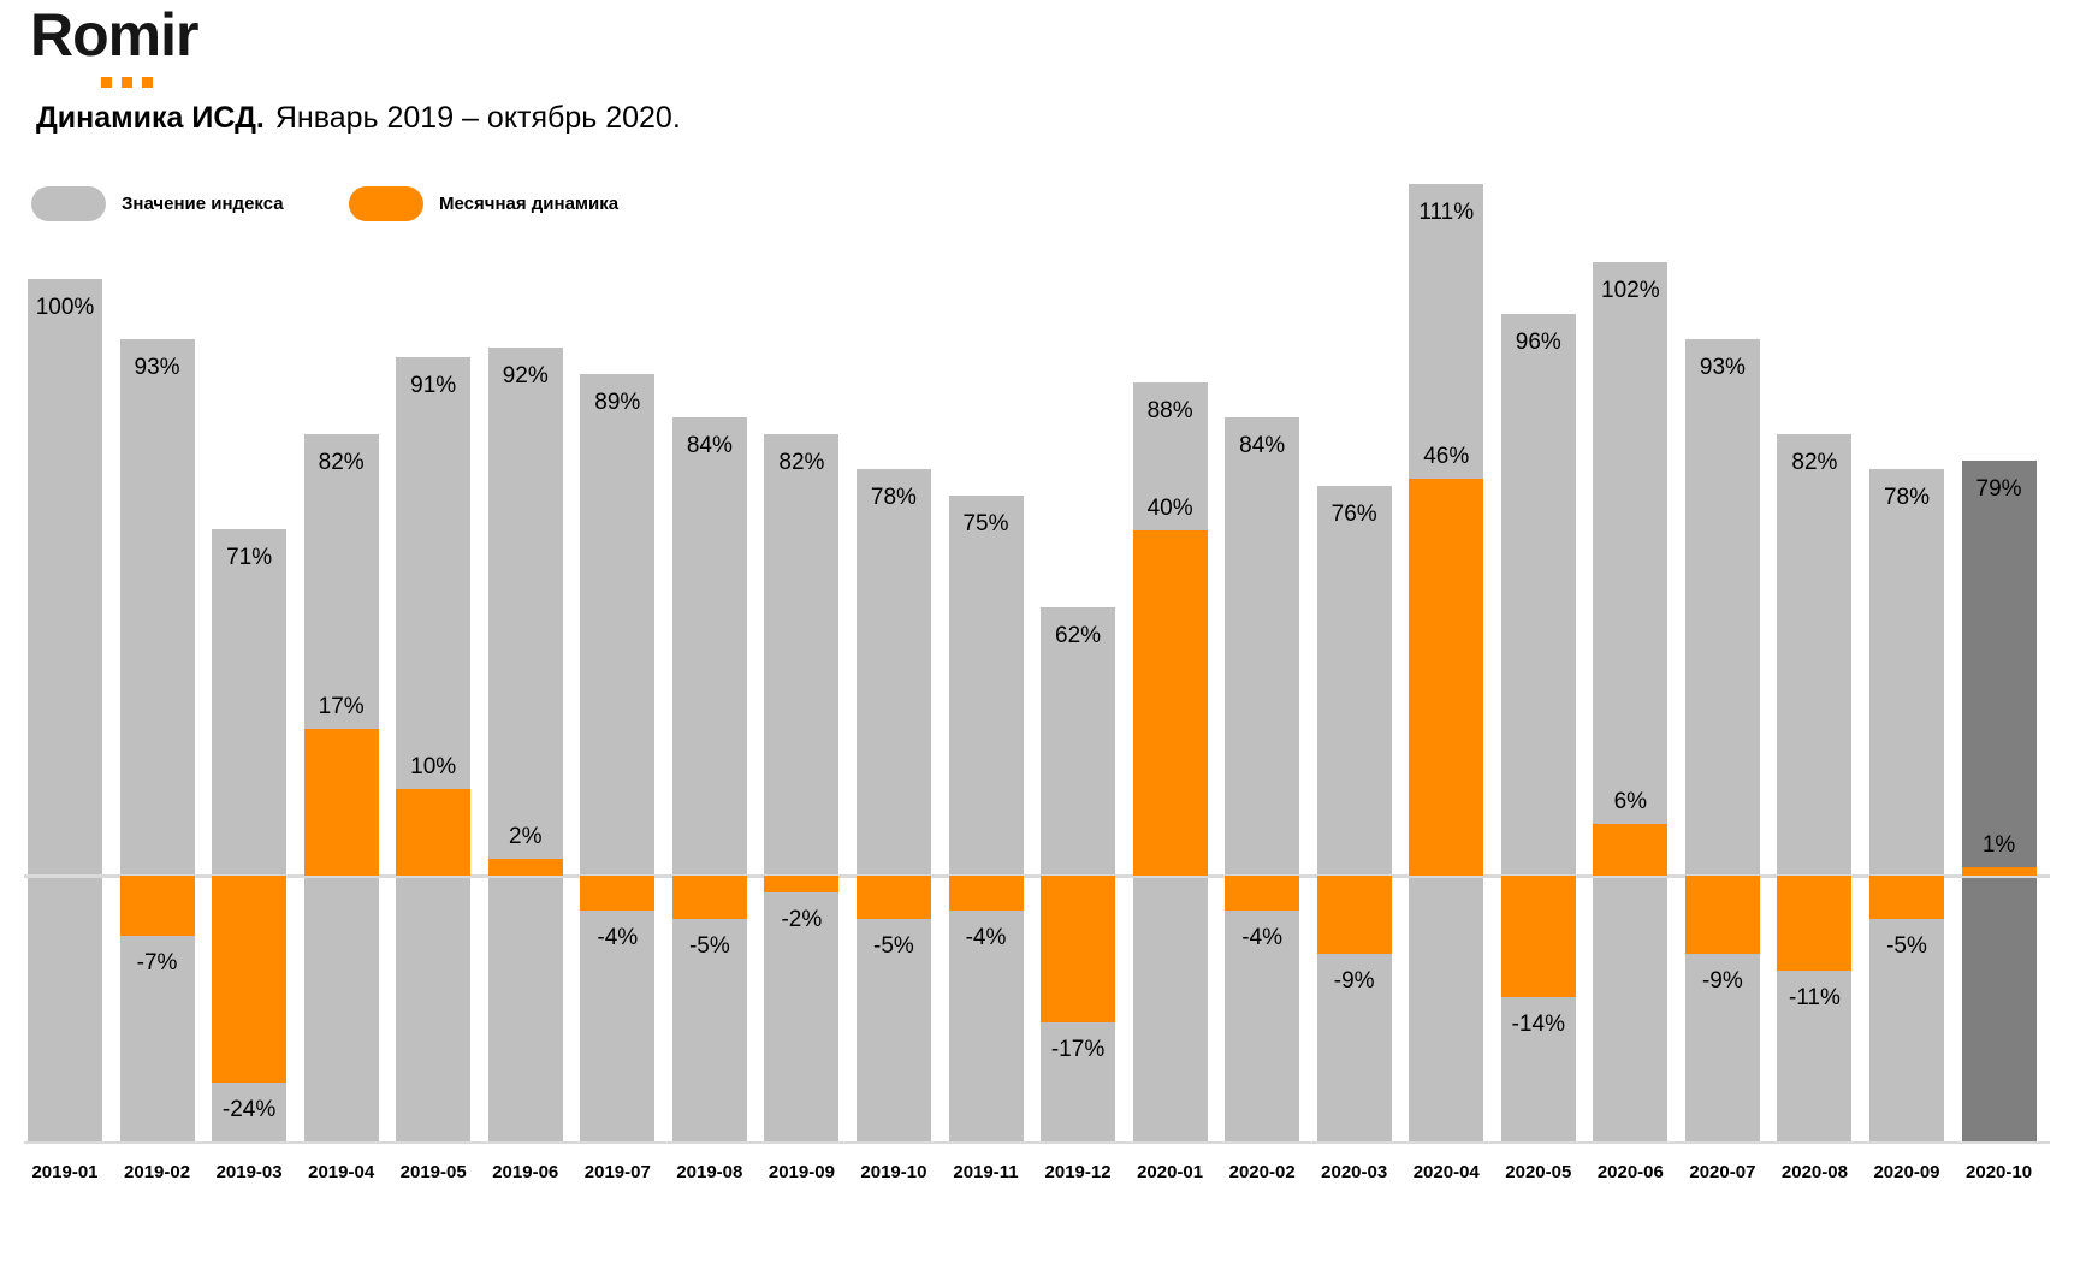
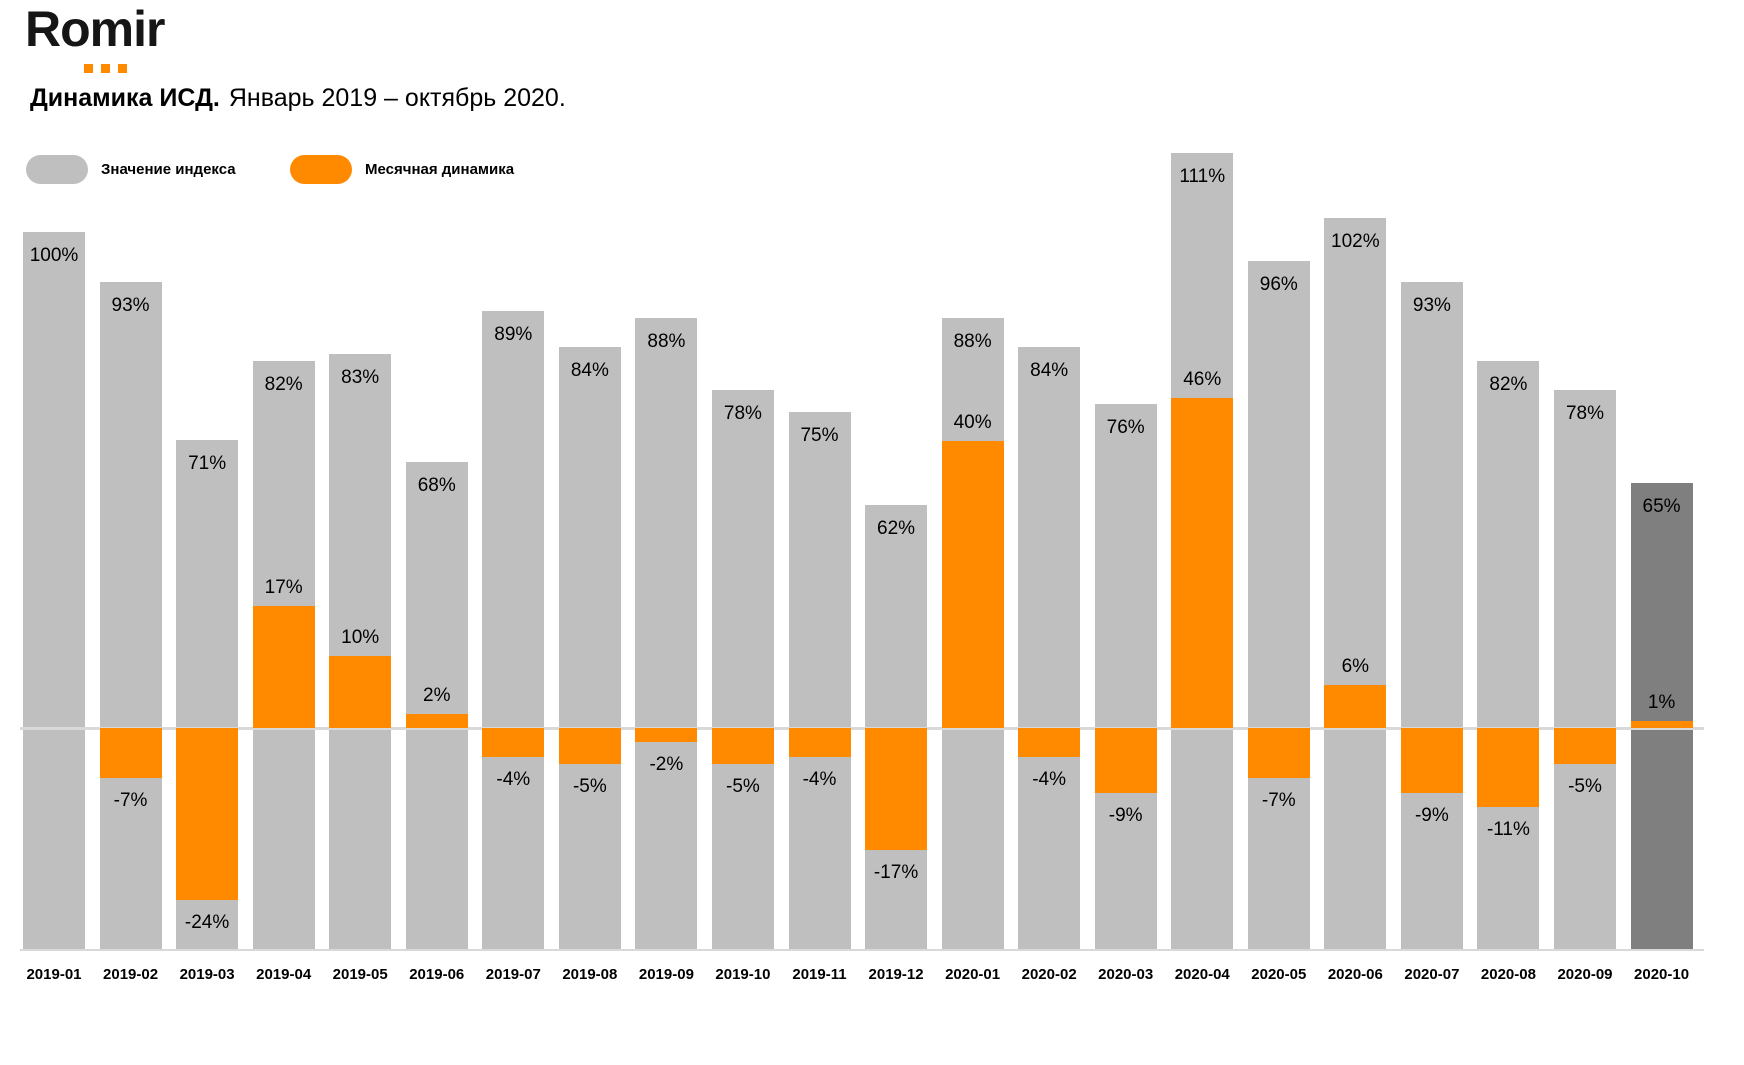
Значение индекса/2019-05: 91% -> 83%
Значение индекса/2019-06: 92% -> 68%
Значение индекса/2019-09: 82% -> 88%
Месячная динамика/2020-05: -14% -> -7%
Значение индекса/2020-10: 79% -> 65%
